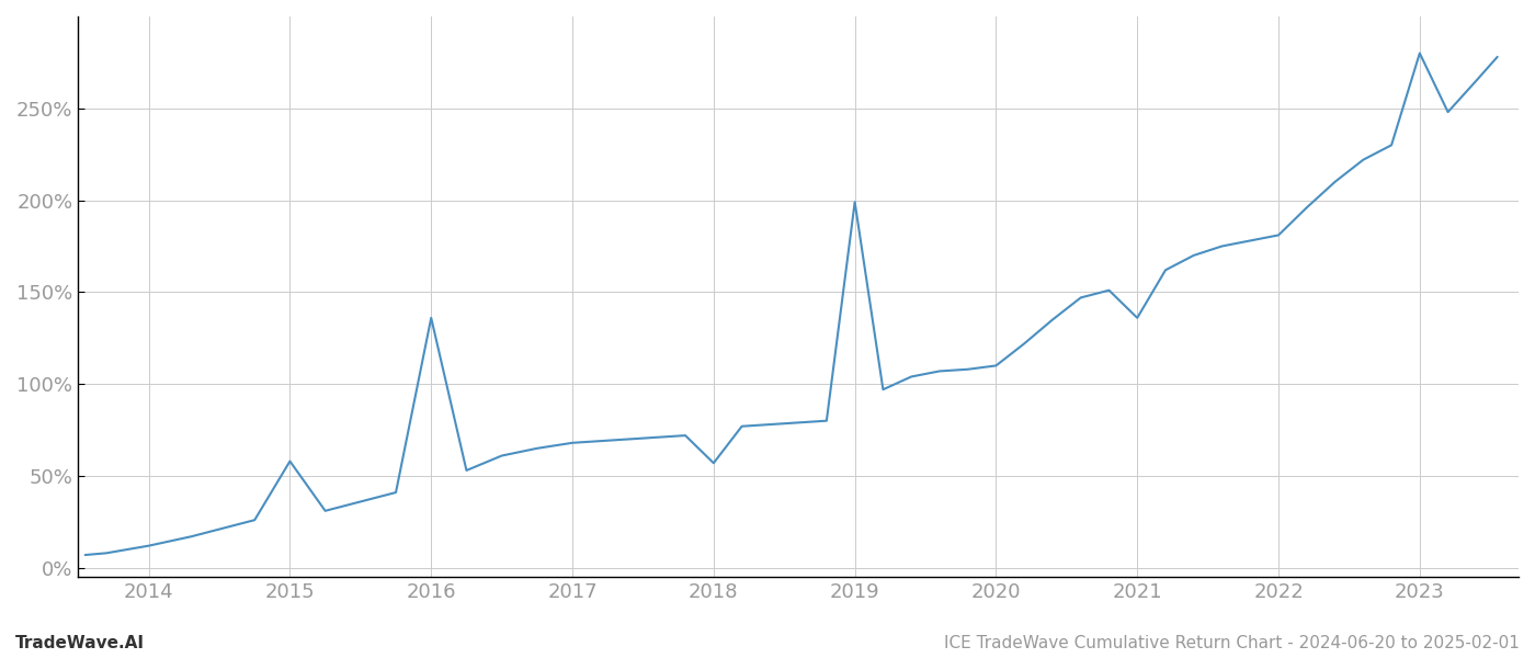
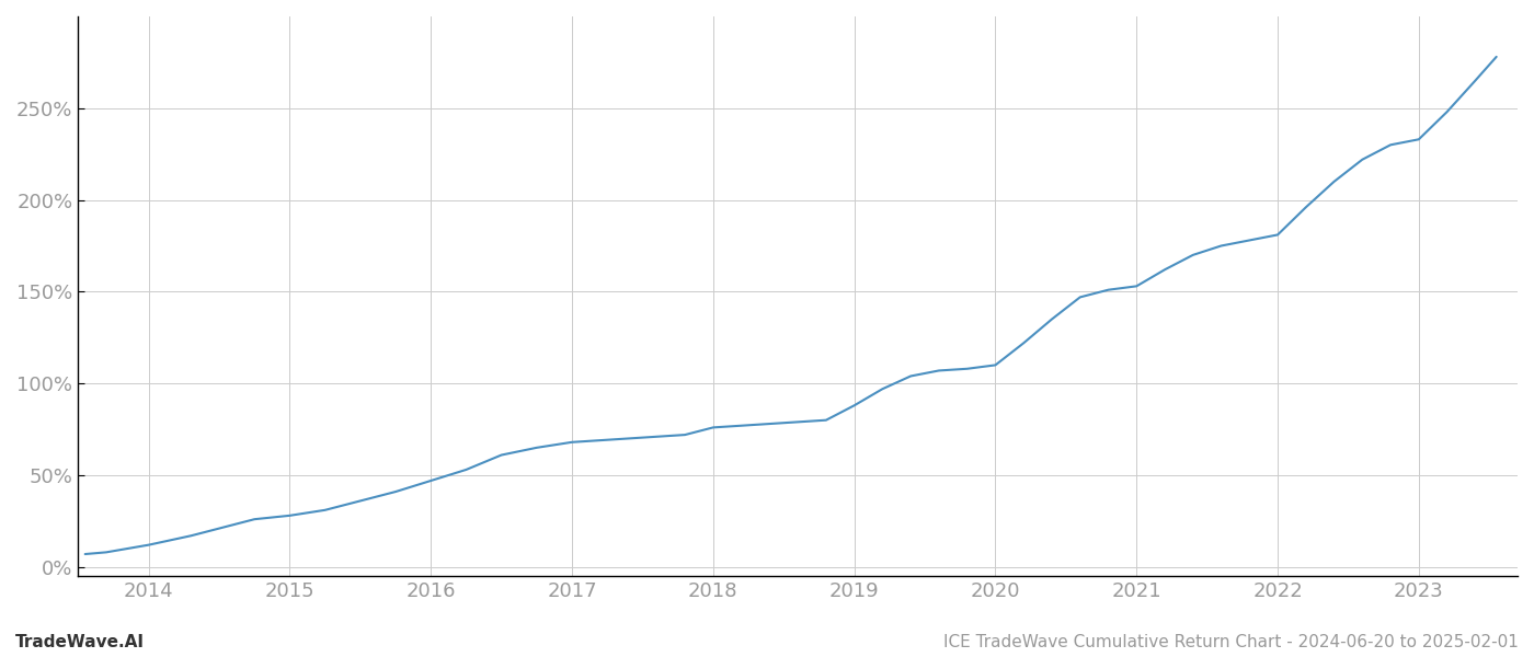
2015: 58% -> 28%
2016: 136% -> 47%
2018: 57% -> 76%
2019: 199% -> 88%
2021: 136% -> 153%
2023: 280% -> 233%
